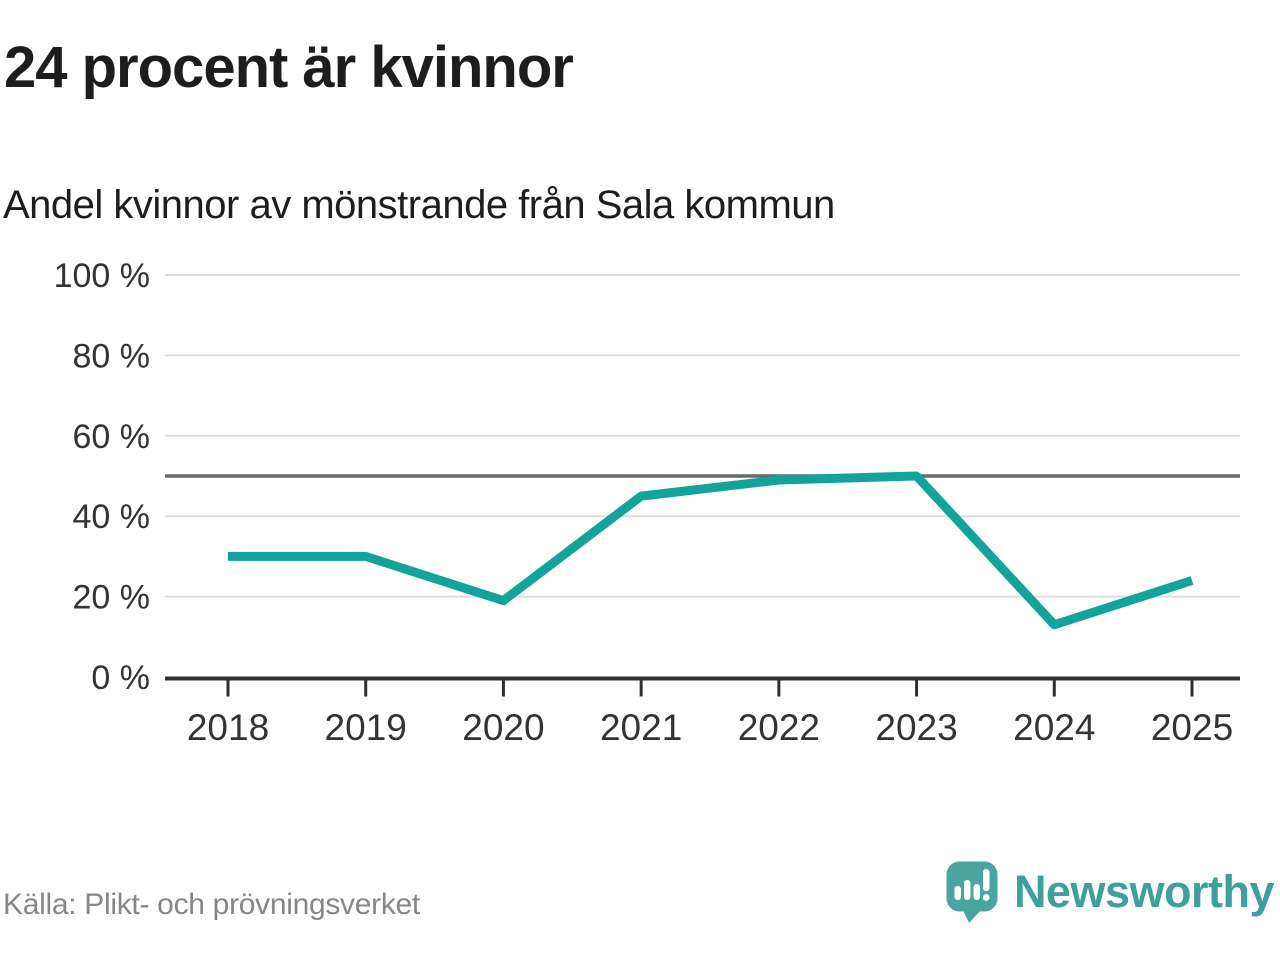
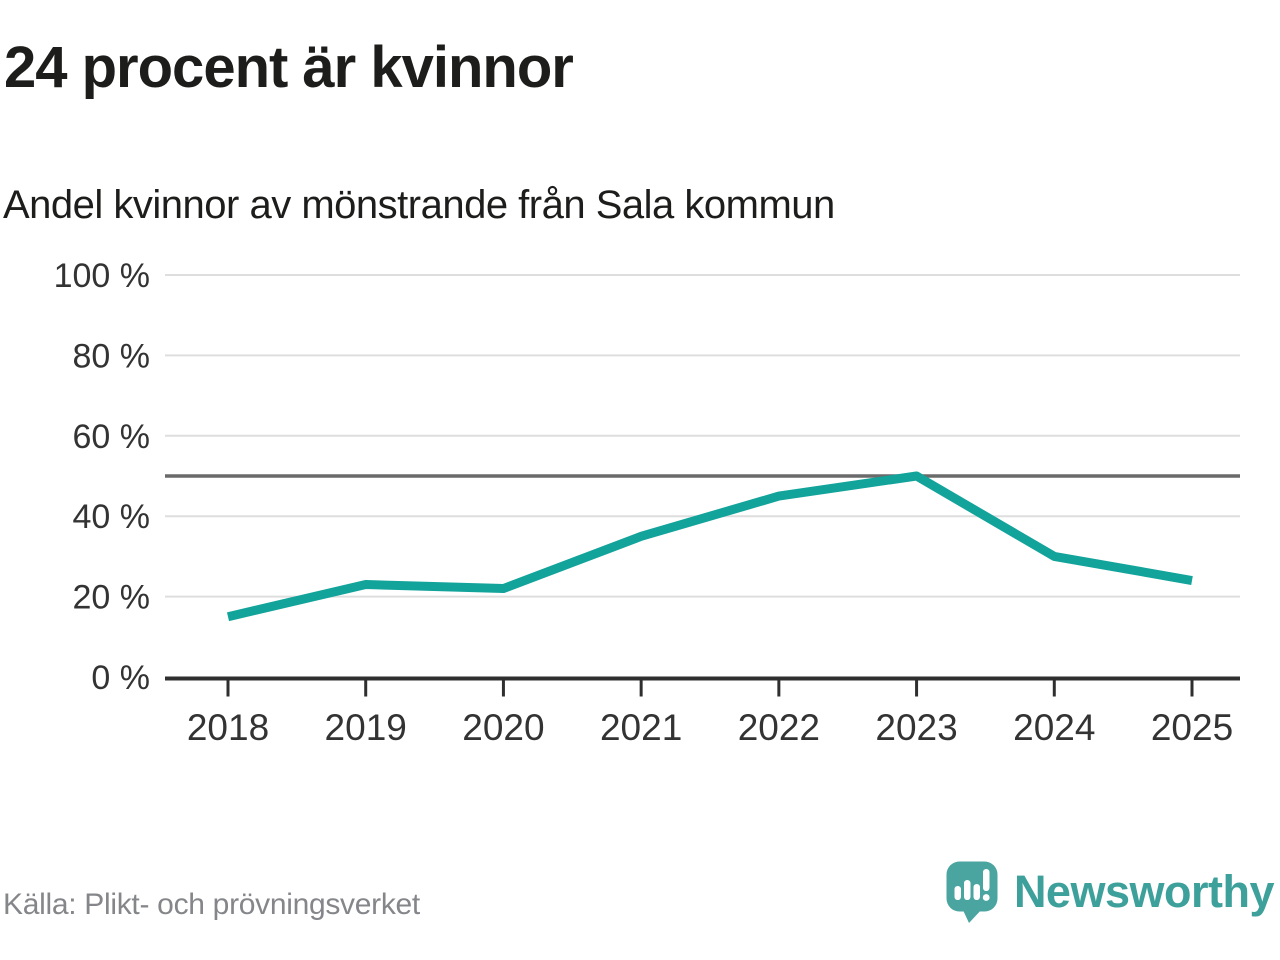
2018: 30% -> 15%
2019: 30% -> 23%
2020: 19% -> 22%
2021: 45% -> 35%
2022: 49% -> 45%
2024: 13% -> 30%
